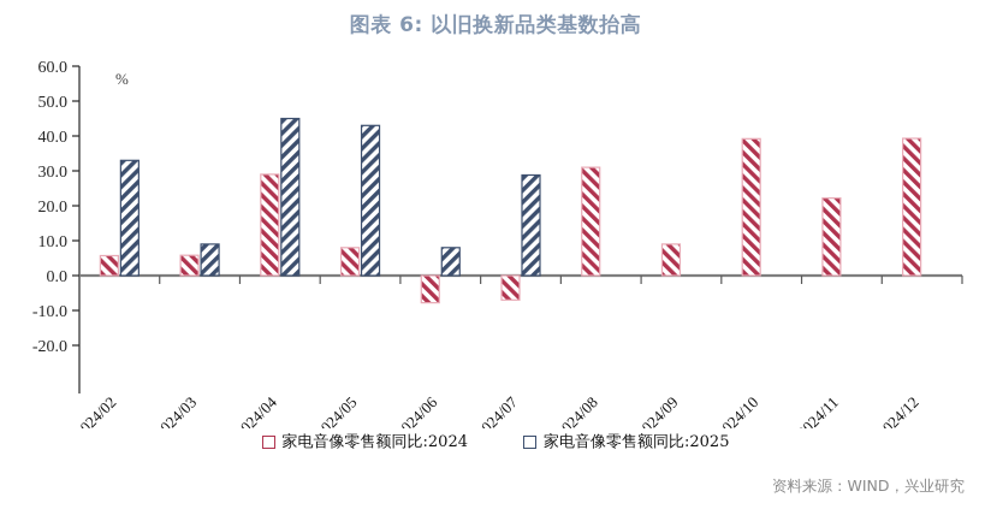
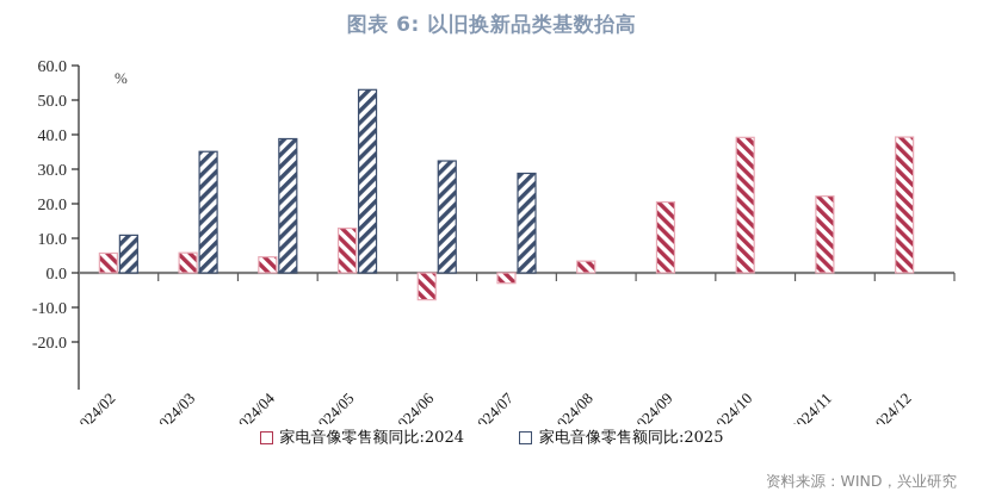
家电音像零售额同比:2025/2024/02: 33 -> 11
家电音像零售额同比:2025/2024/03: 9 -> 35
家电音像零售额同比:2024/2024/04: 29 -> 5
家电音像零售额同比:2025/2024/04: 45 -> 39
家电音像零售额同比:2024/2024/05: 8 -> 13
家电音像零售额同比:2025/2024/05: 43 -> 53
家电音像零售额同比:2025/2024/06: 8 -> 32
家电音像零售额同比:2024/2024/07: -7 -> -3
家电音像零售额同比:2024/2024/08: 31 -> 3
家电音像零售额同比:2024/2024/09: 9 -> 20
